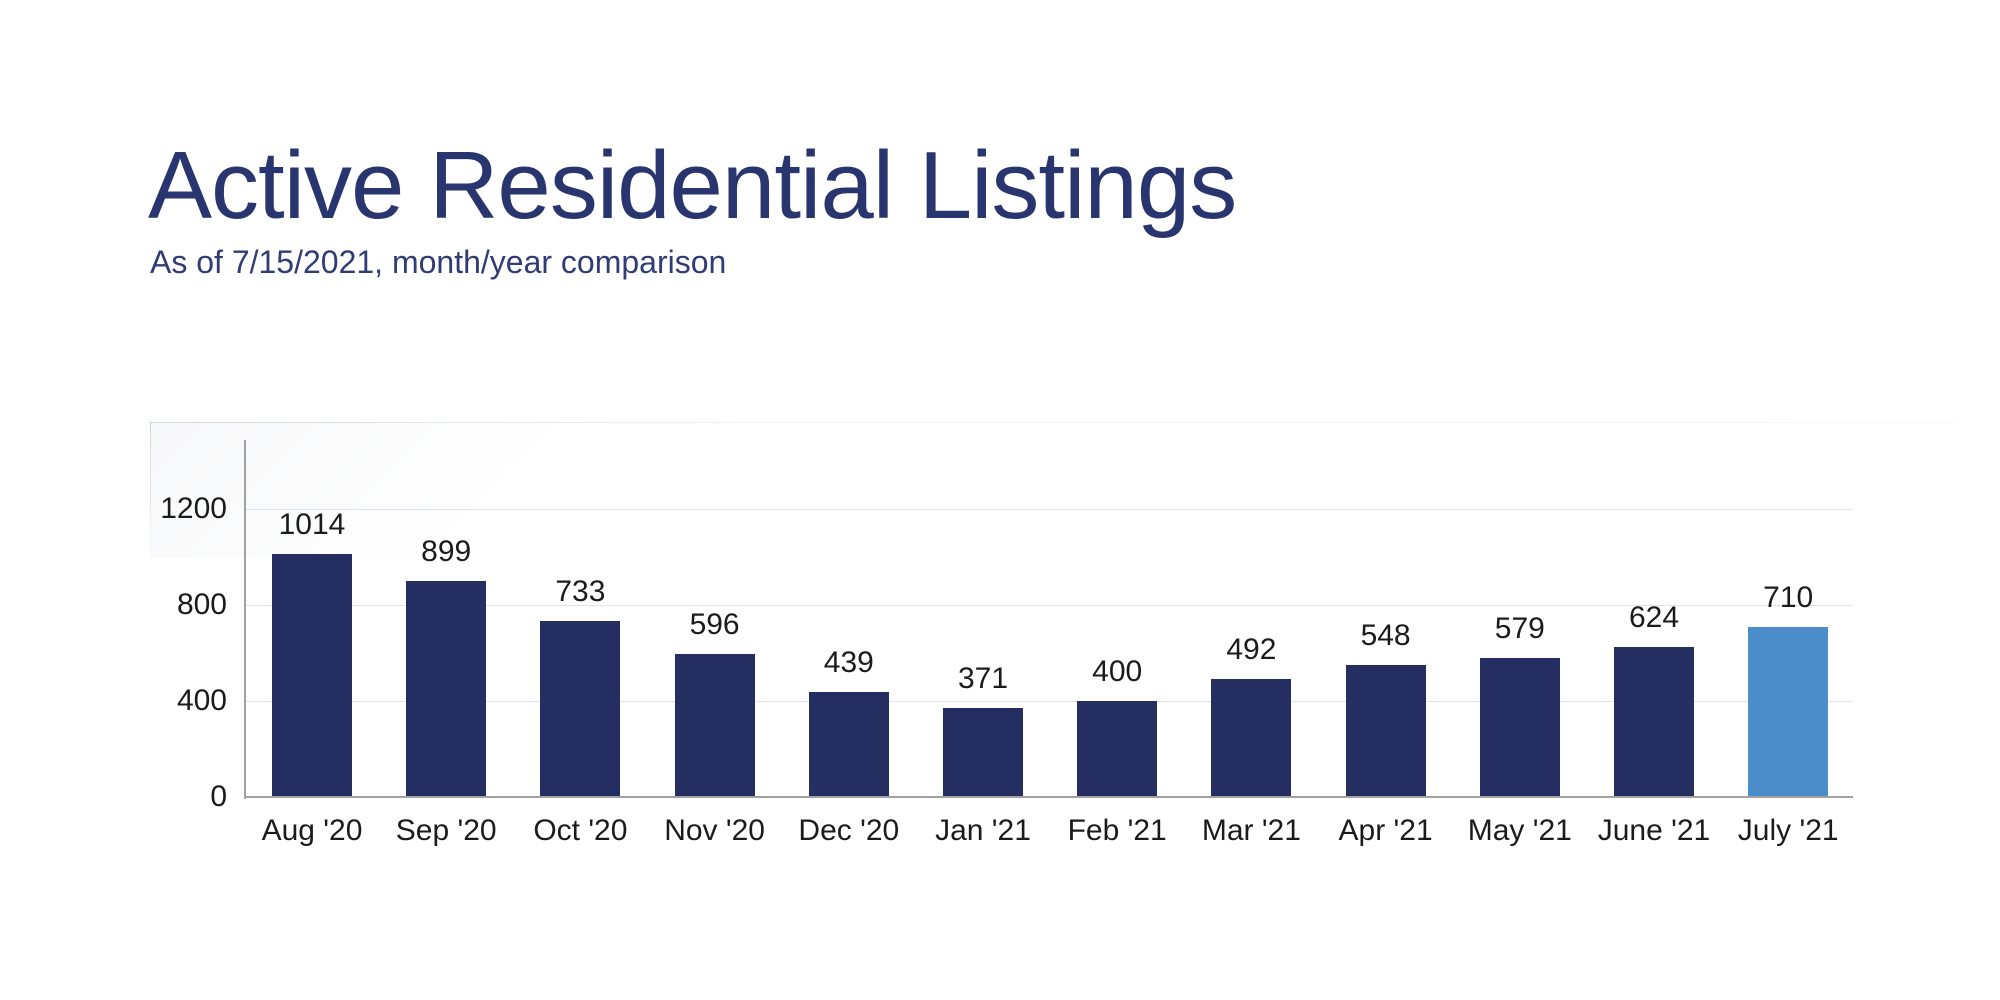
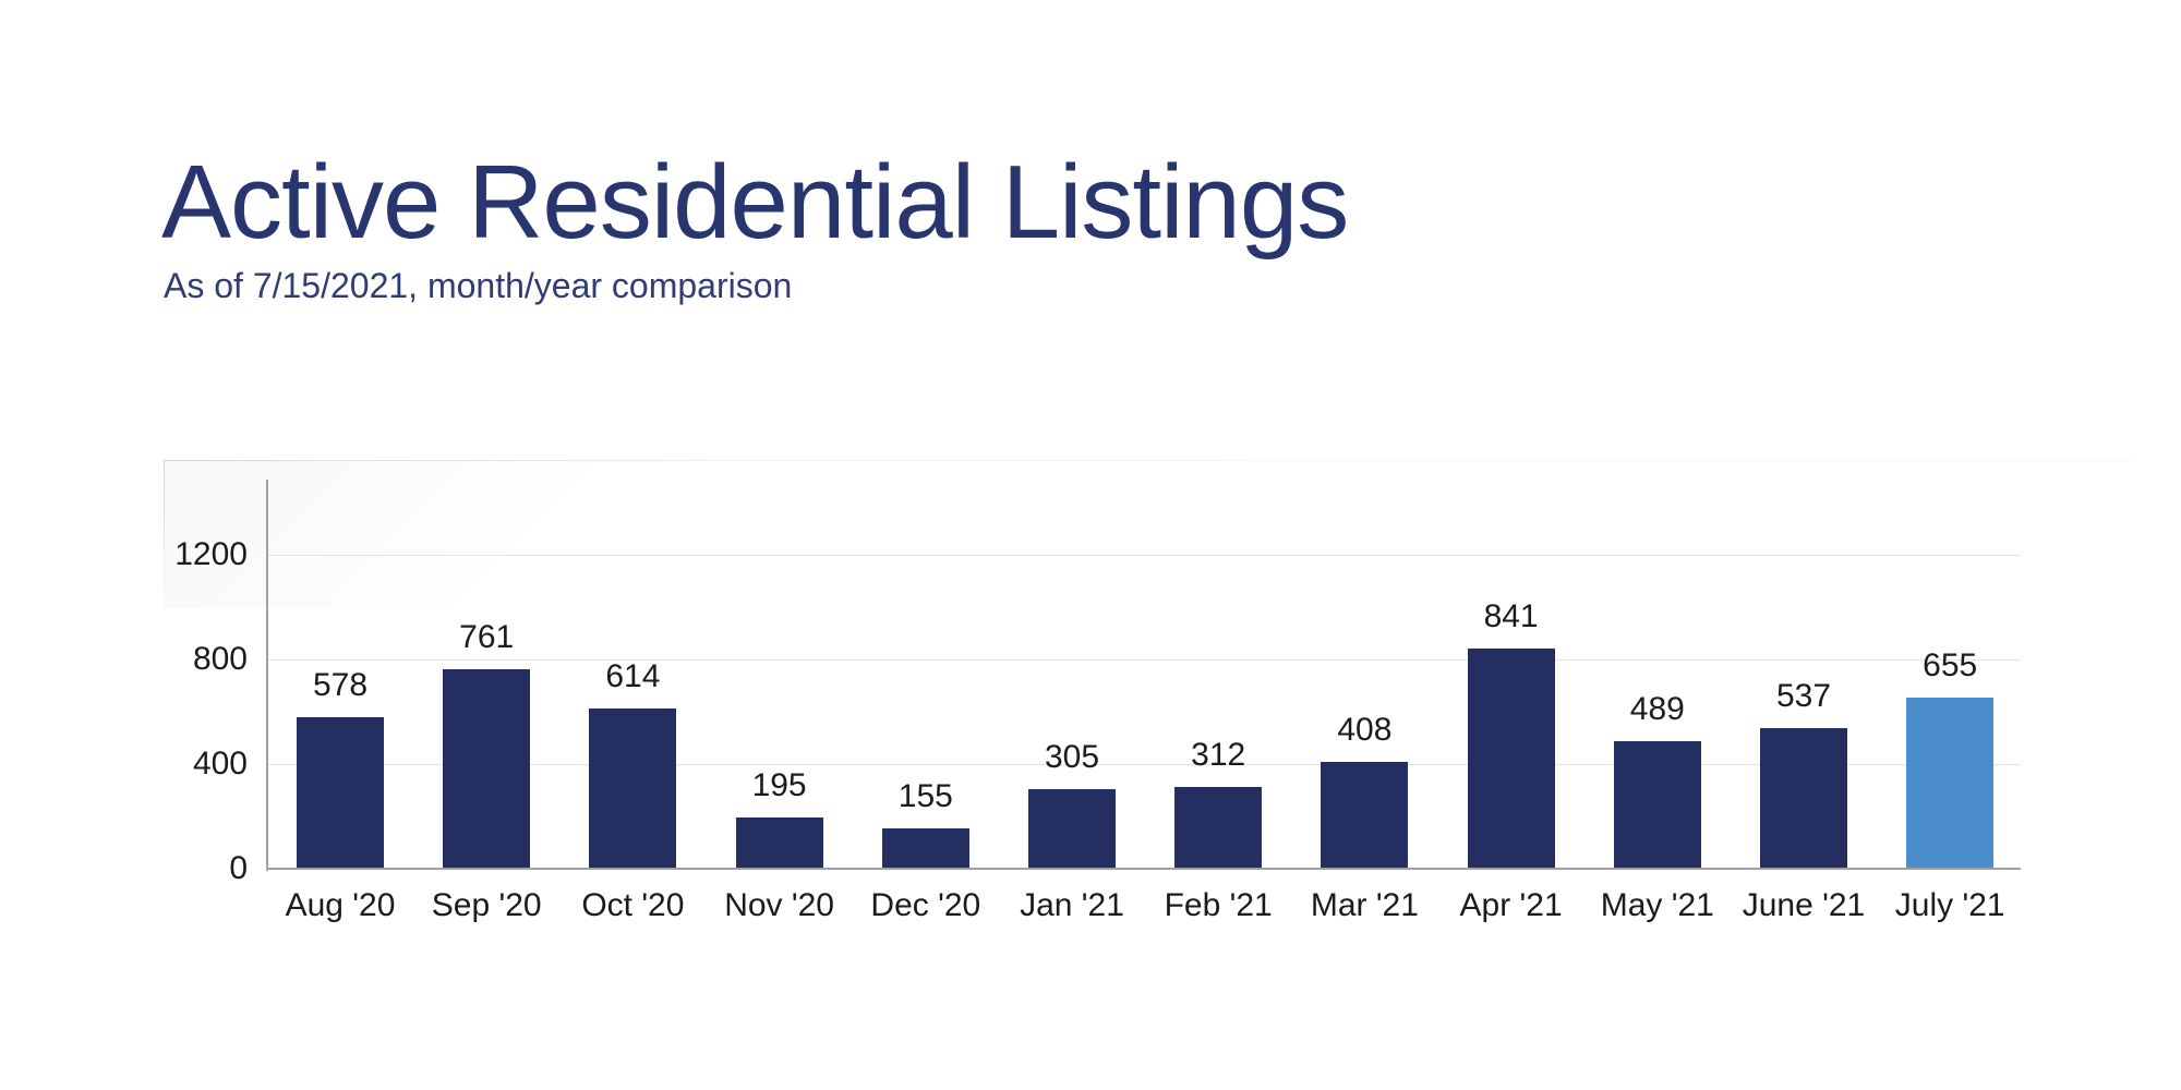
Aug '20: 1014 -> 578
Sep '20: 899 -> 761
Oct '20: 733 -> 614
Nov '20: 596 -> 195
Dec '20: 439 -> 155
Jan '21: 371 -> 305
Feb '21: 400 -> 312
Mar '21: 492 -> 408
Apr '21: 548 -> 841
May '21: 579 -> 489
June '21: 624 -> 537
July '21: 710 -> 655
